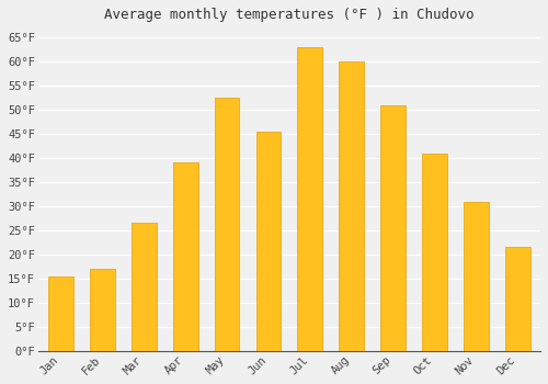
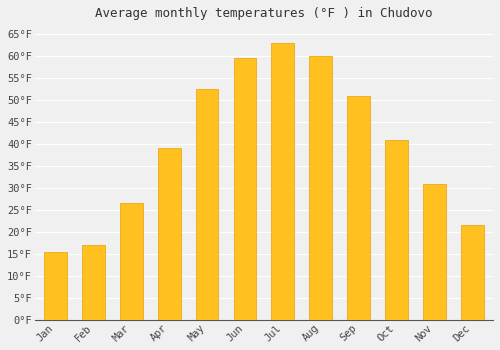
Jun: 45.5°F -> 59.5°F
